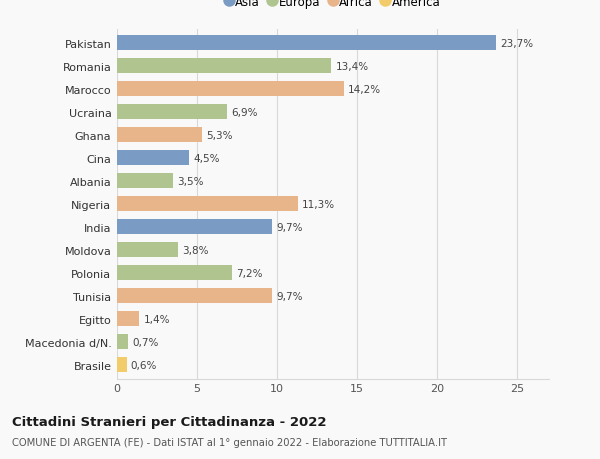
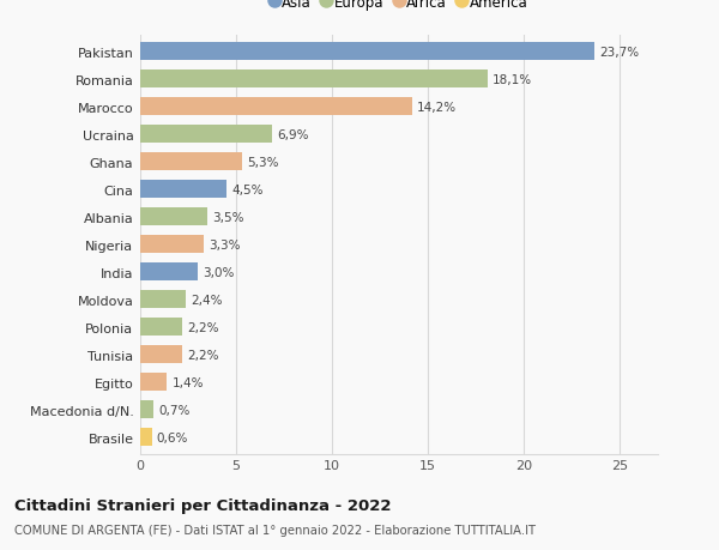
Romania: 13,4% -> 18,1%
Nigeria: 11,3% -> 3,3%
India: 9,7% -> 3,0%
Moldova: 3,8% -> 2,4%
Polonia: 7,2% -> 2,2%
Tunisia: 9,7% -> 2,2%
